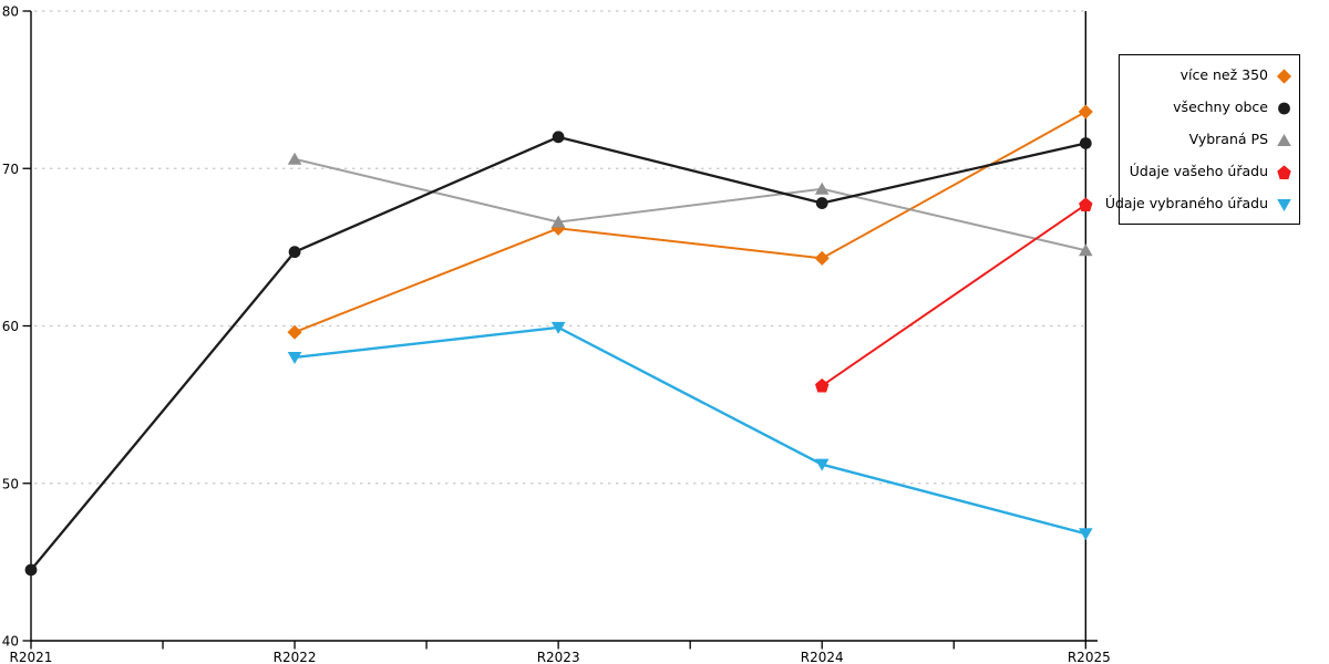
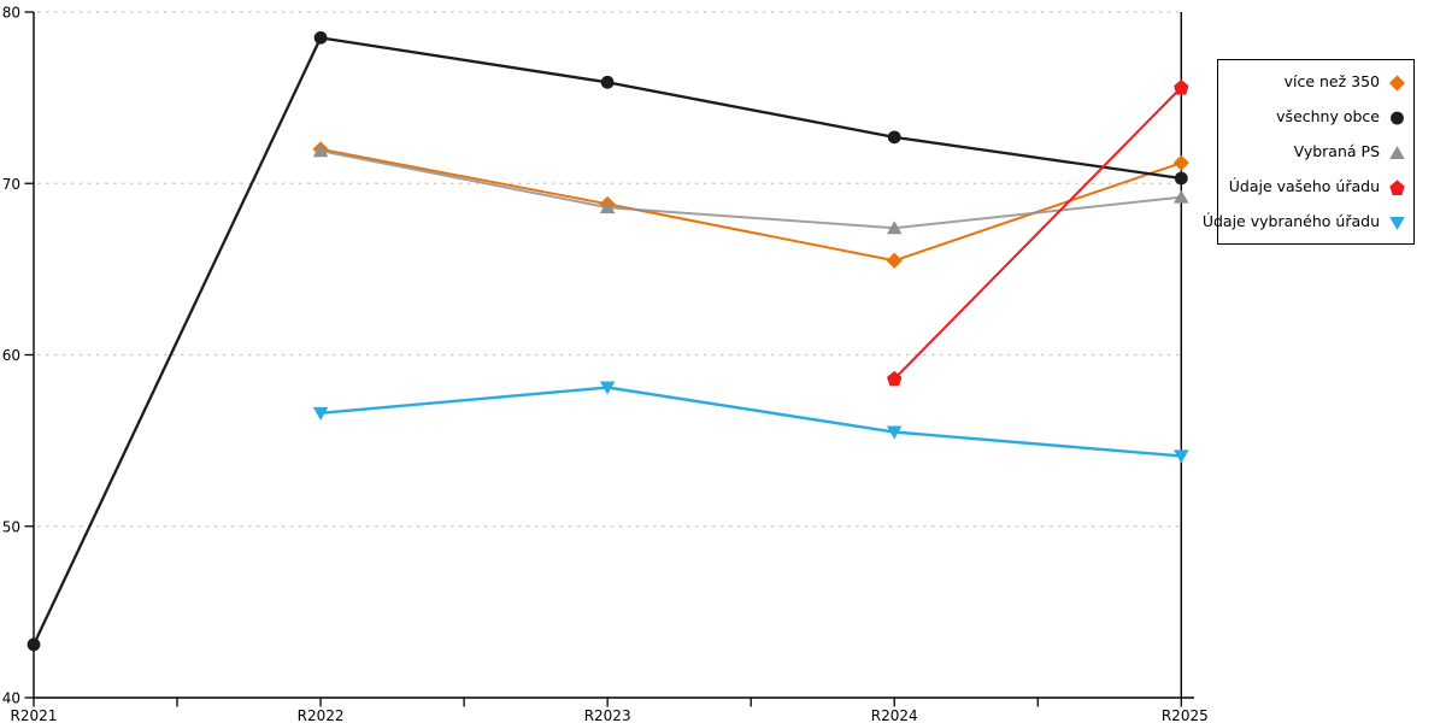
všechny obce/R2021: 44.5 -> 43.1
více než 350/R2022: 59.6 -> 72.0
všechny obce/R2022: 64.7 -> 78.5
Vybraná PS/R2022: 70.6 -> 71.9
Údaje vybraného úřadu/R2022: 58.0 -> 56.6
více než 350/R2023: 66.2 -> 68.8
všechny obce/R2023: 72.0 -> 75.9
Vybraná PS/R2023: 66.6 -> 68.6
Údaje vybraného úřadu/R2023: 59.9 -> 58.1
více než 350/R2024: 64.3 -> 65.5
všechny obce/R2024: 67.8 -> 72.7
Vybraná PS/R2024: 68.7 -> 67.4
Údaje vašeho úřadu/R2024: 56.2 -> 58.6
Údaje vybraného úřadu/R2024: 51.2 -> 55.5
více než 350/R2025: 73.6 -> 71.2
všechny obce/R2025: 71.6 -> 70.3
Vybraná PS/R2025: 64.8 -> 69.2
Údaje vašeho úřadu/R2025: 67.7 -> 75.6
Údaje vybraného úřadu/R2025: 46.8 -> 54.1
